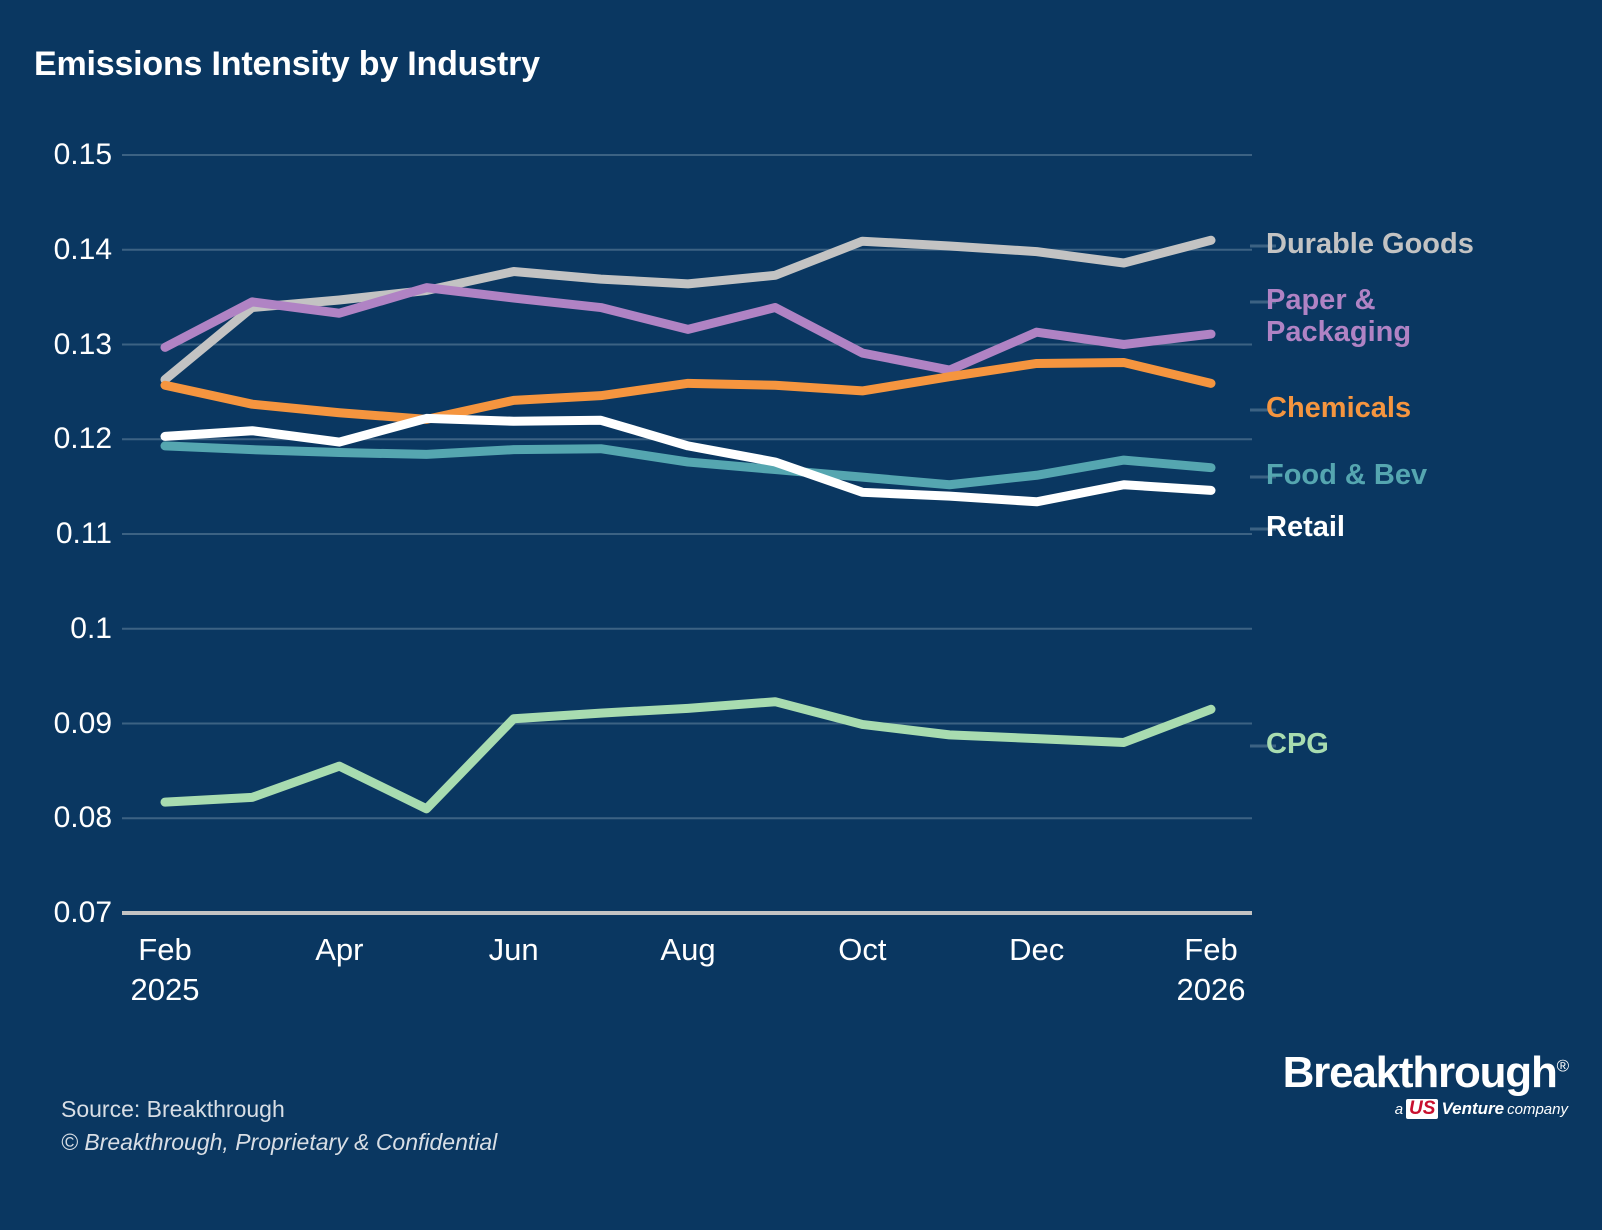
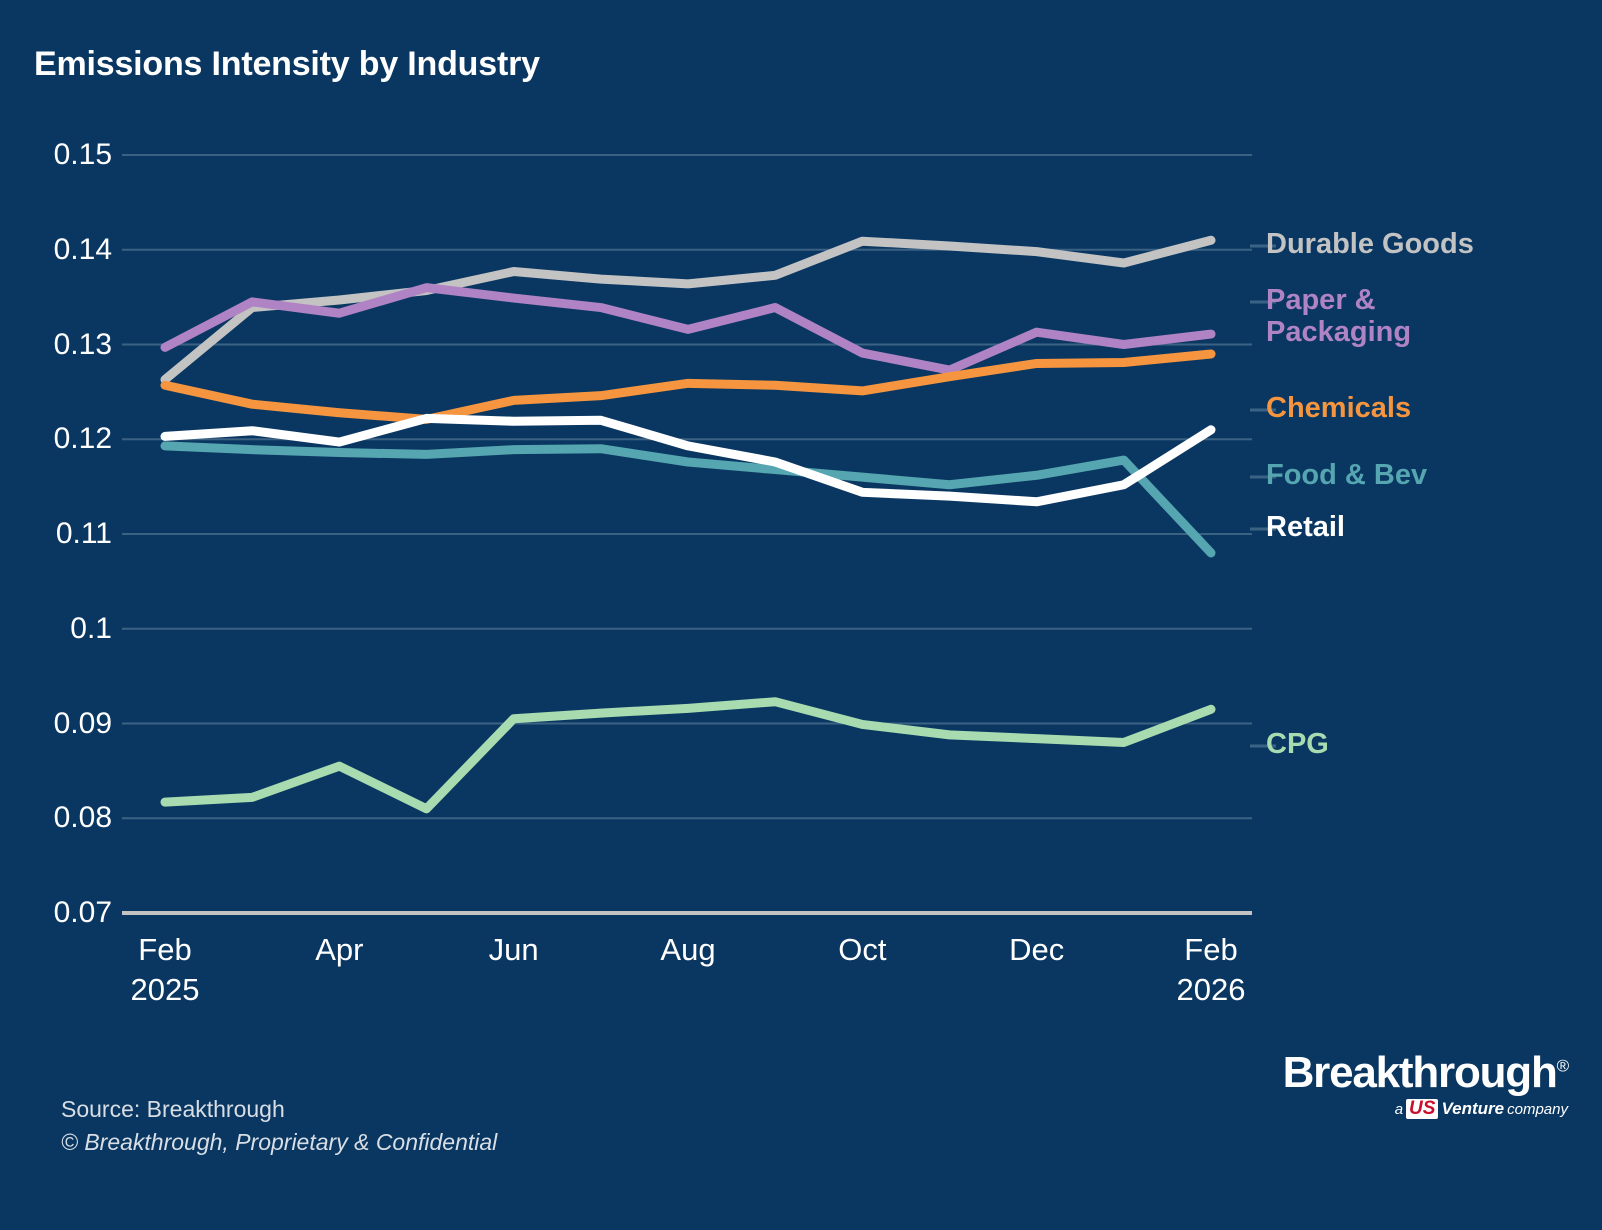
Chemicals/Feb 2026: 0.126 -> 0.129
Food & Bev/Feb 2026: 0.117 -> 0.108
Retail/Feb 2026: 0.115 -> 0.121
